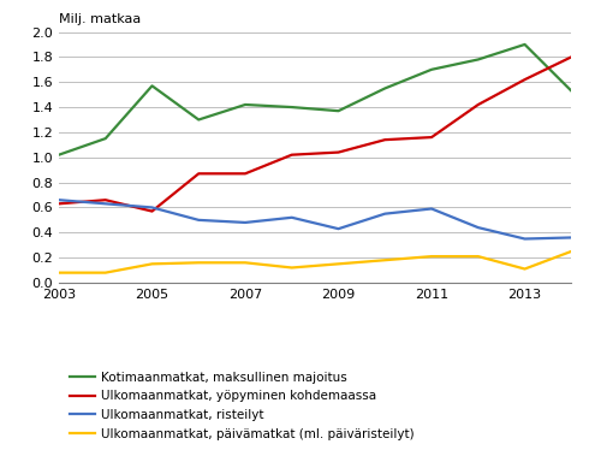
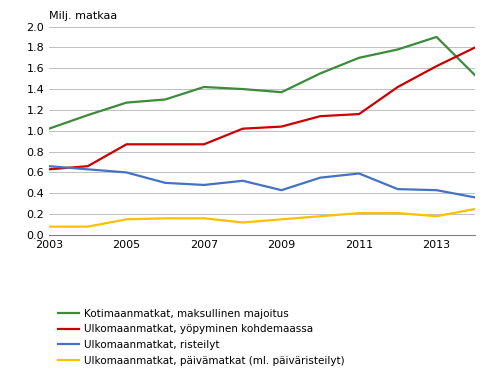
Kotimaanmatkat, maksullinen majoitus/2005: 1.57 -> 1.27
Ulkomaanmatkat, yöpyminen kohdemaassa/2005: 0.57 -> 0.87
Ulkomaanmatkat, risteilyt/2013: 0.35 -> 0.43
Ulkomaanmatkat, päivämatkat (ml. päiväristeilyt)/2013: 0.11 -> 0.18
